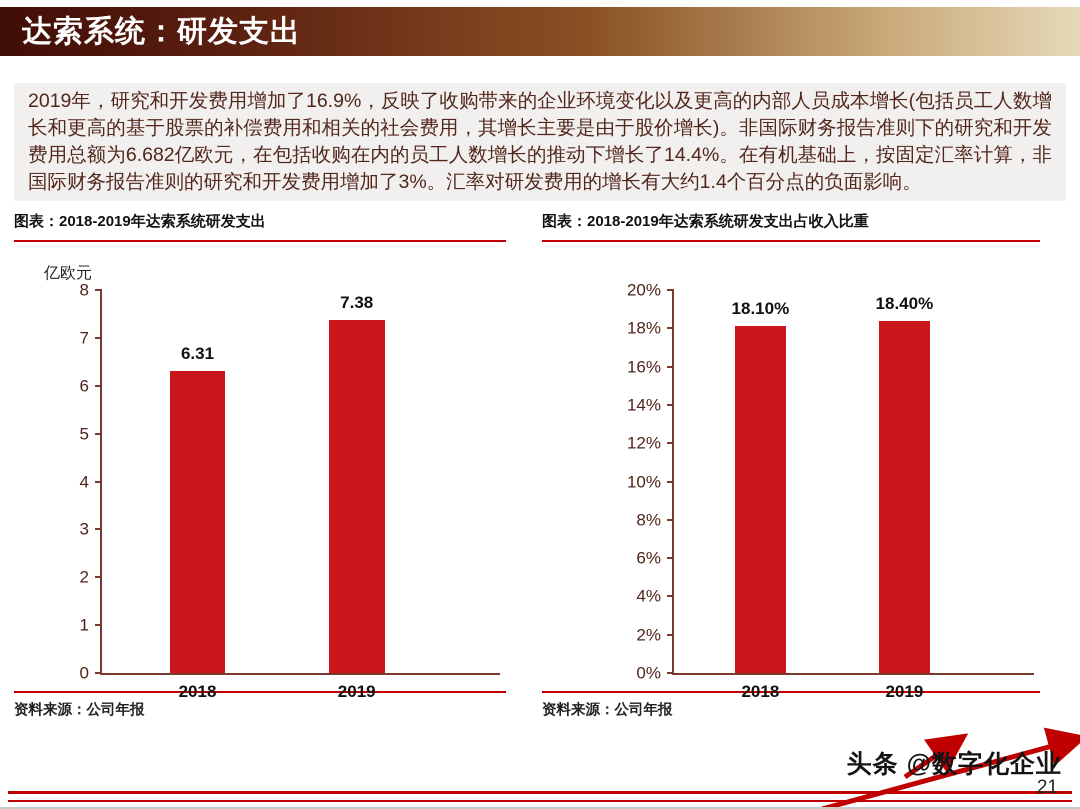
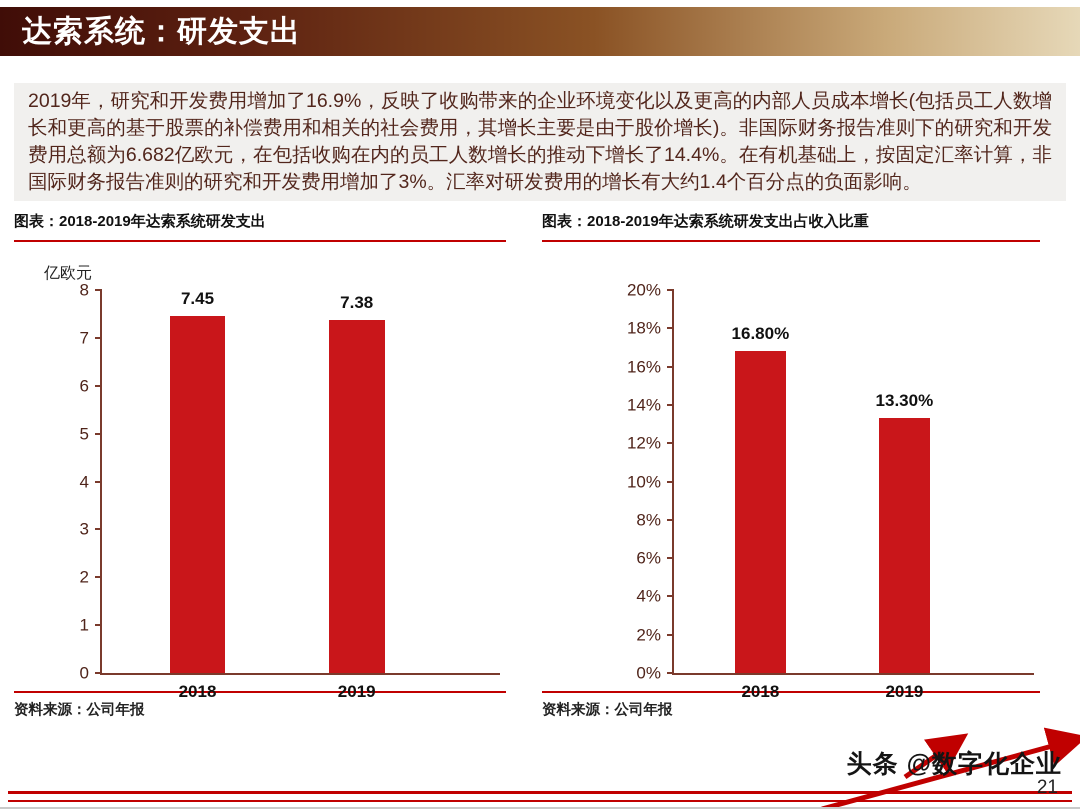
图表：2018-2019年达索系统研发支出/2018: 6.31 -> 7.45
图表：2018-2019年达索系统研发支出占收入比重/2018: 18.10% -> 16.80%
图表：2018-2019年达索系统研发支出占收入比重/2019: 18.40% -> 13.30%
